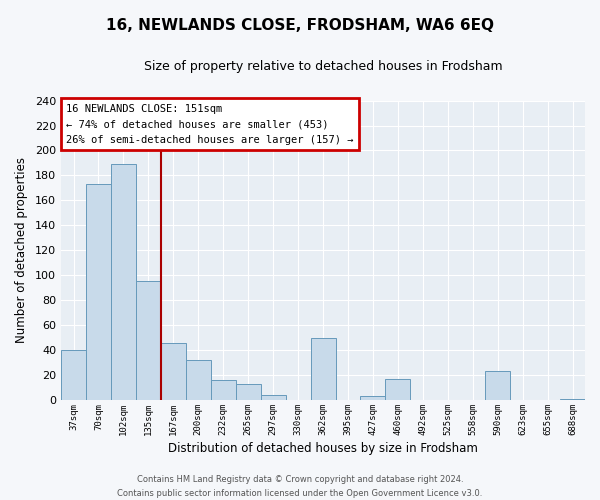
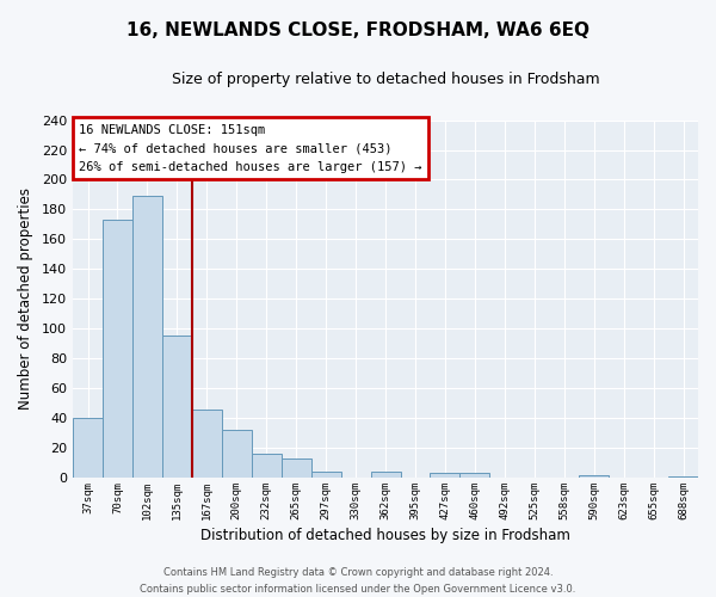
362sqm: 50 -> 4
460sqm: 17 -> 3
590sqm: 23 -> 2
